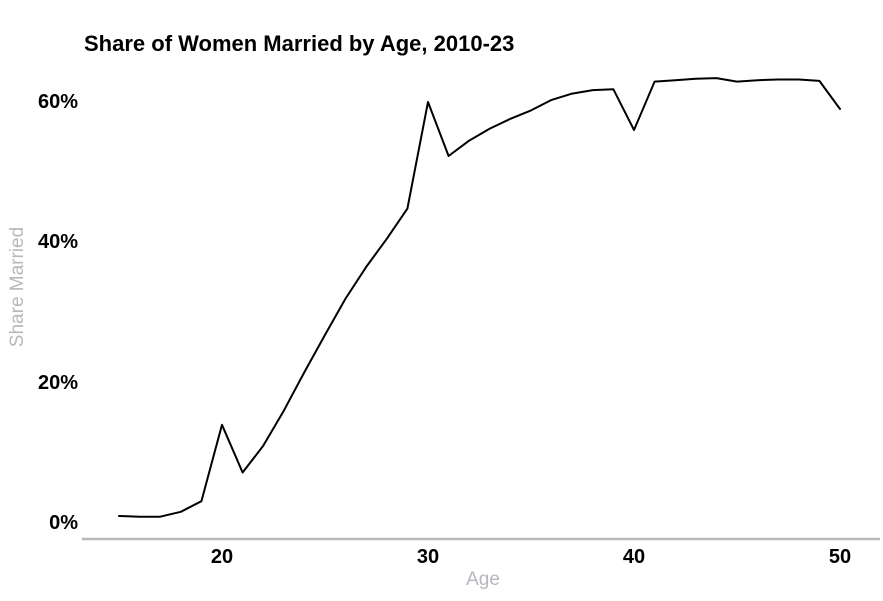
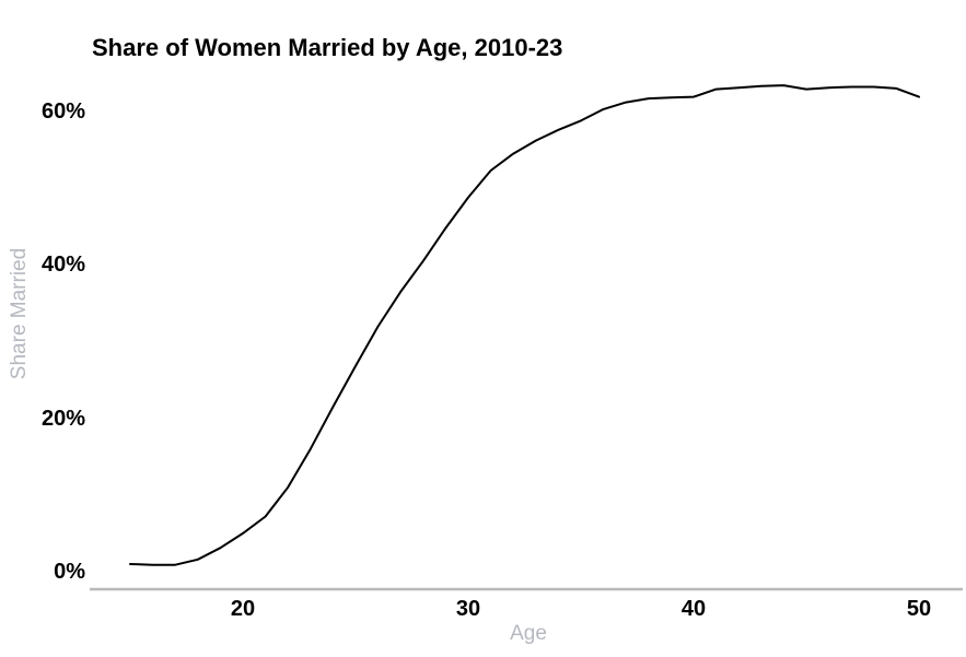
20: 14% -> 5%
30: 60% -> 49%
40: 56% -> 62%
50: 59% -> 62%
